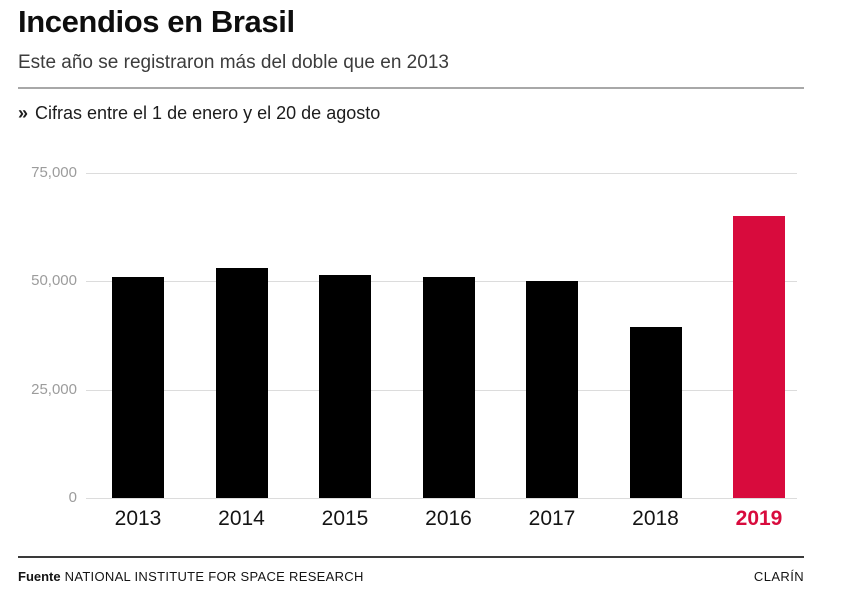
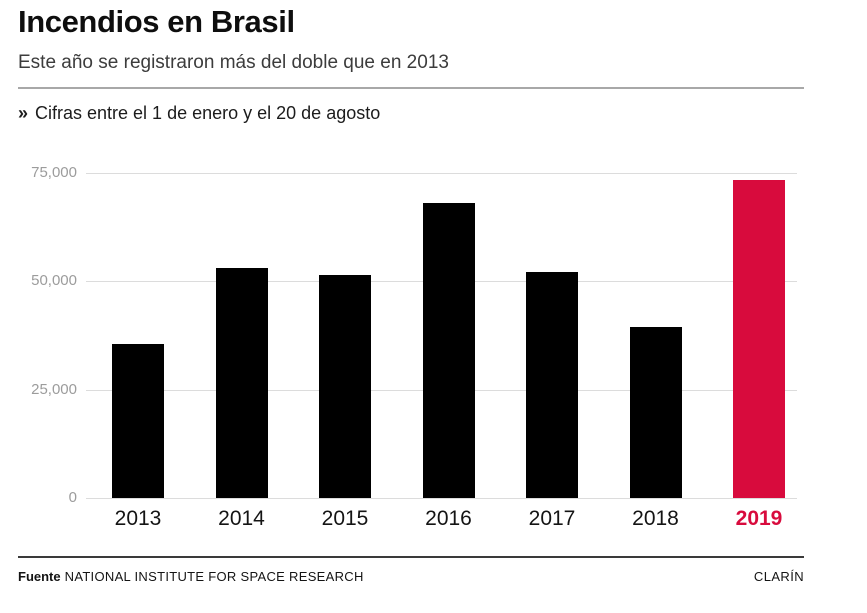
2013: 51000 -> 36000
2016: 51000 -> 68000
2017: 50000 -> 52000
2019: 65000 -> 74000
